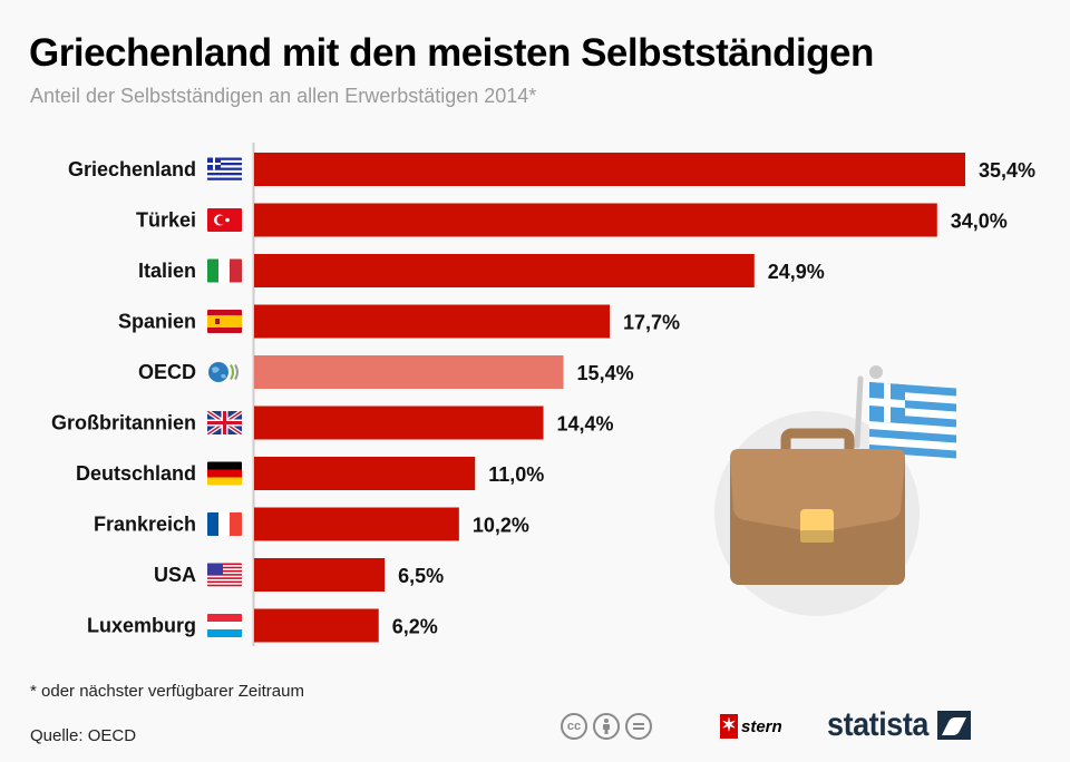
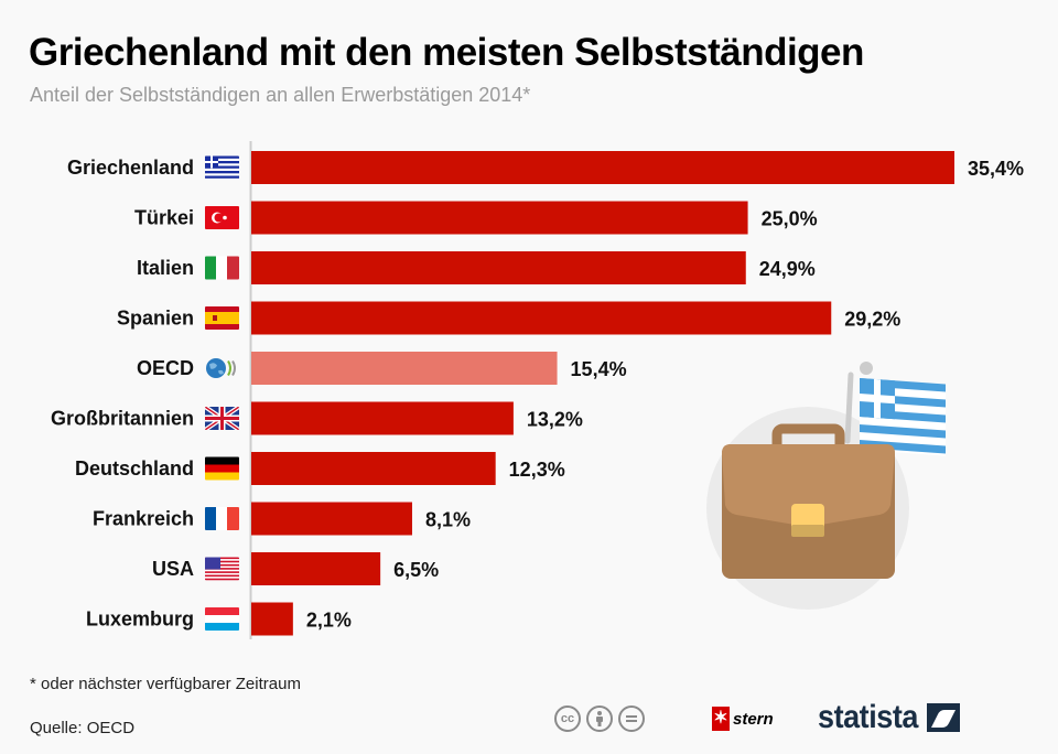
Türkei: 34,0% -> 25,0%
Spanien: 17,7% -> 29,2%
Großbritannien: 14,4% -> 13,2%
Deutschland: 11,0% -> 12,3%
Frankreich: 10,2% -> 8,1%
Luxemburg: 6,2% -> 2,1%
